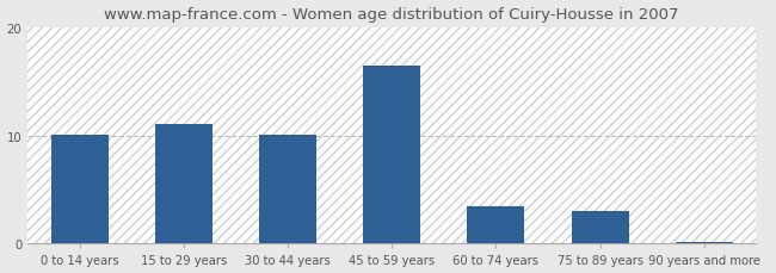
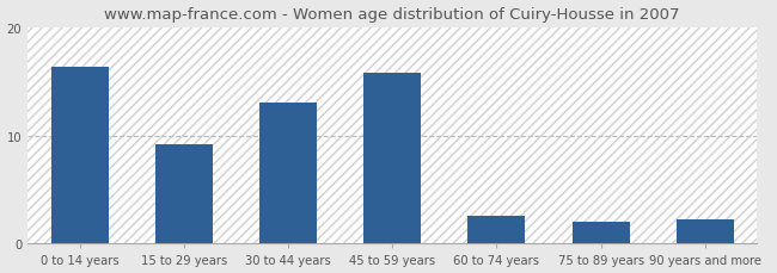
0 to 14 years: 10.1 -> 16.4
15 to 29 years: 11.1 -> 9.2
30 to 44 years: 10.1 -> 13.0
45 to 59 years: 16.5 -> 15.8
60 to 74 years: 3.5 -> 2.6
75 to 89 years: 3.0 -> 2.0
90 years and more: 0.1 -> 2.2
